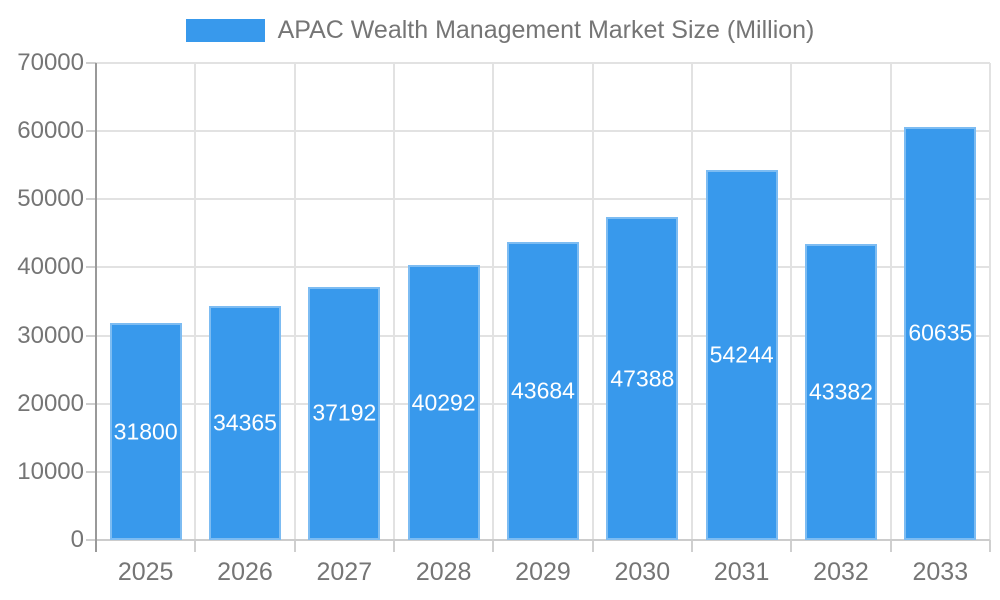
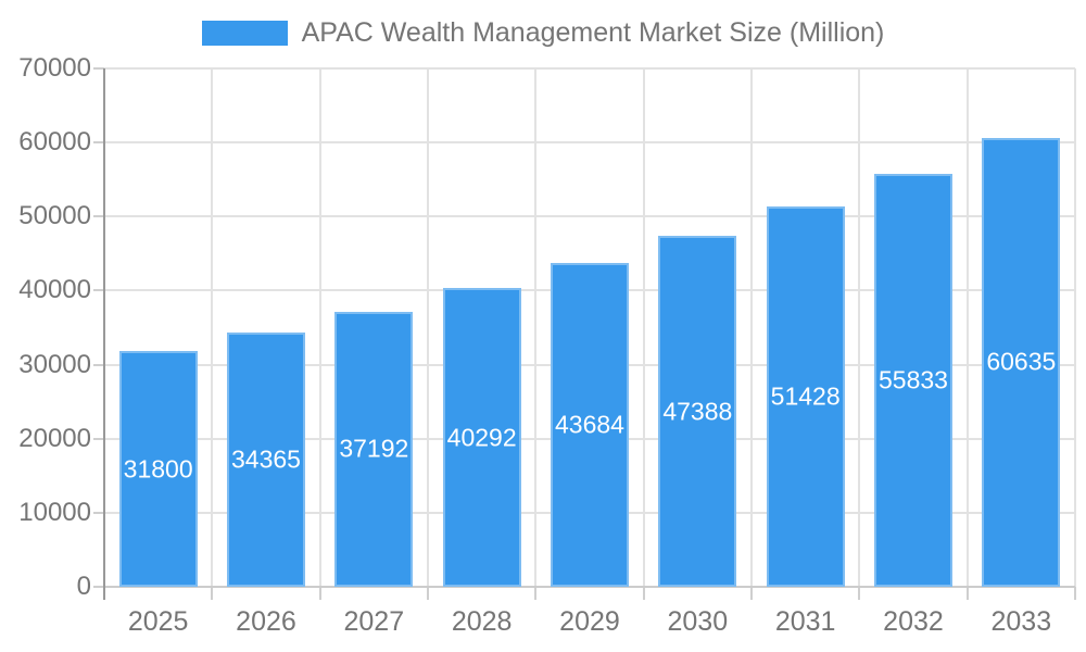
2031: 54244 -> 51428
2032: 43382 -> 55833
